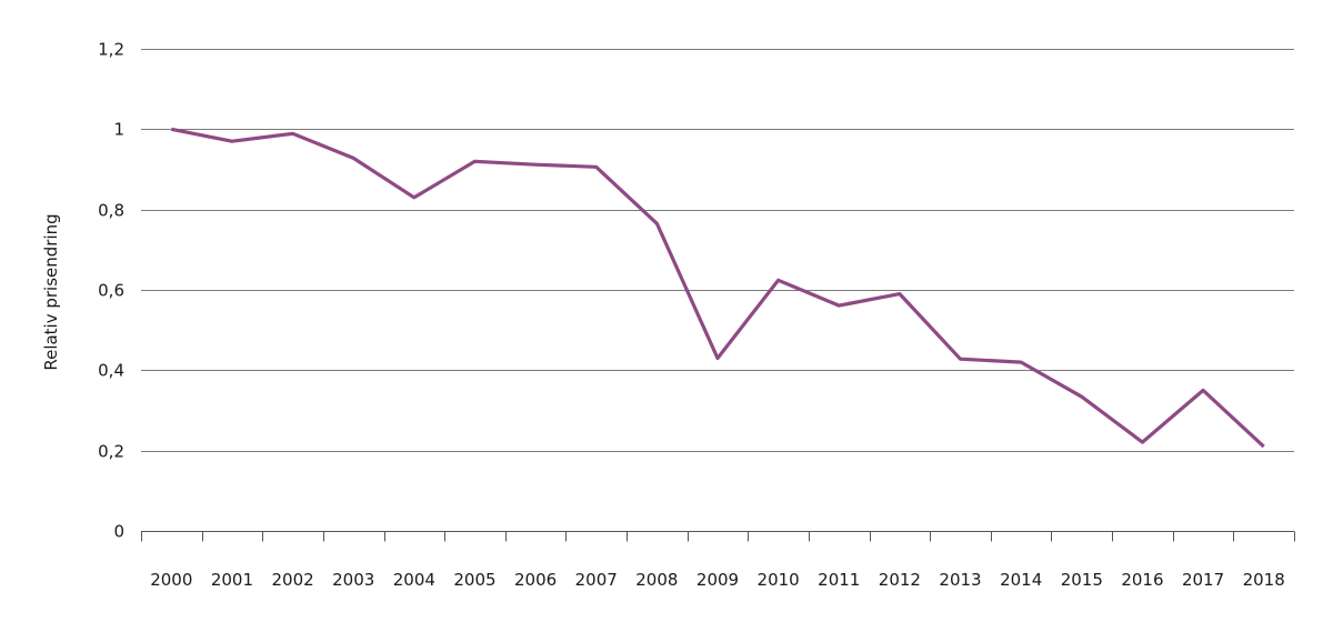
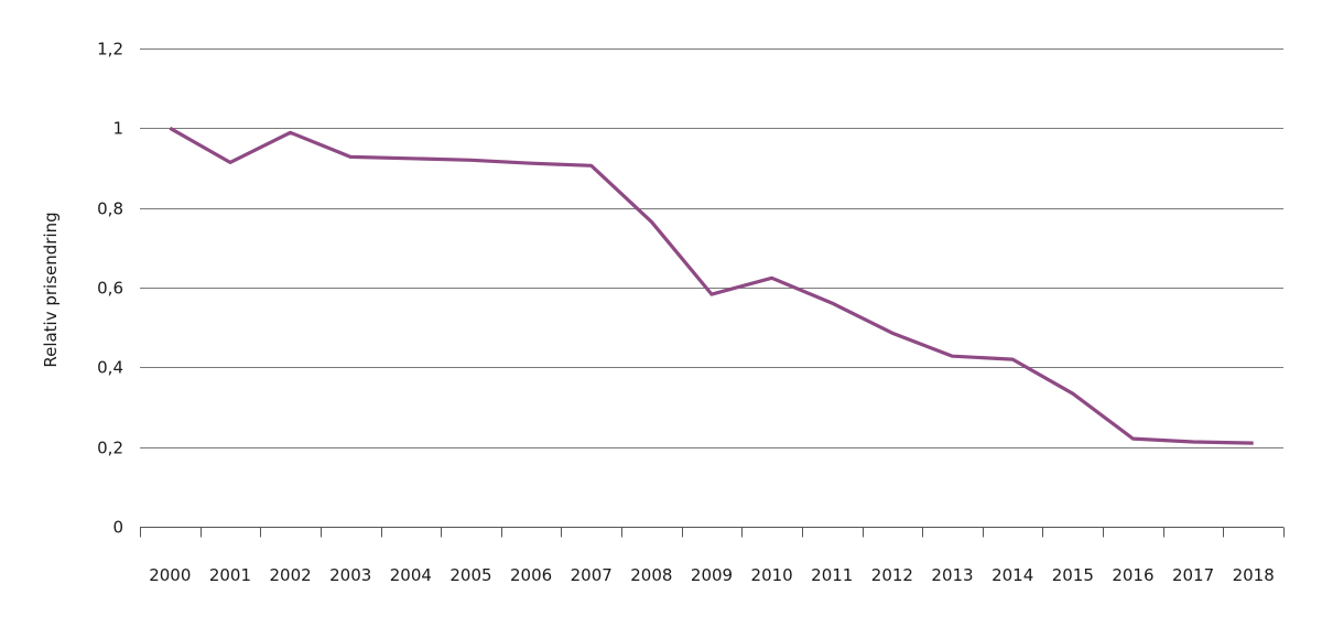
2001: 0,97 -> 0,91
2004: 0,83 -> 0,92
2009: 0,43 -> 0,58
2012: 0,59 -> 0,49
2017: 0,35 -> 0,21
